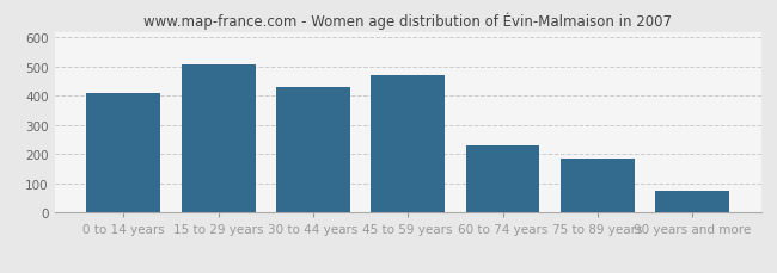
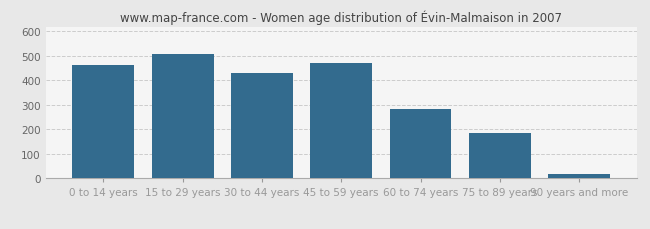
0 to 14 years: 410 -> 462
60 to 74 years: 230 -> 285
90 years and more: 75 -> 18
